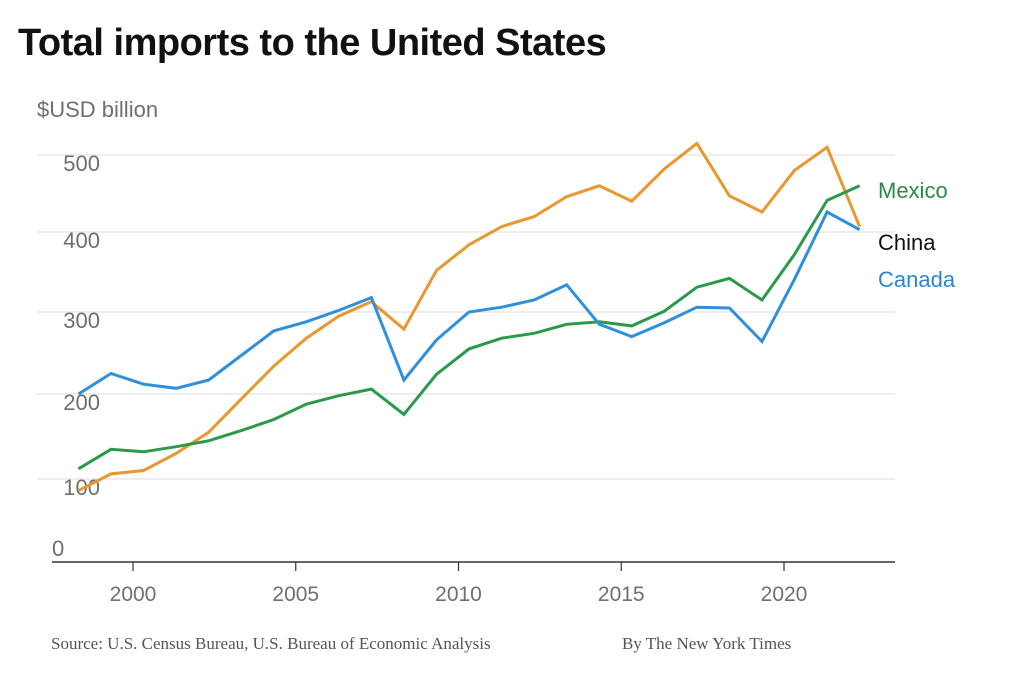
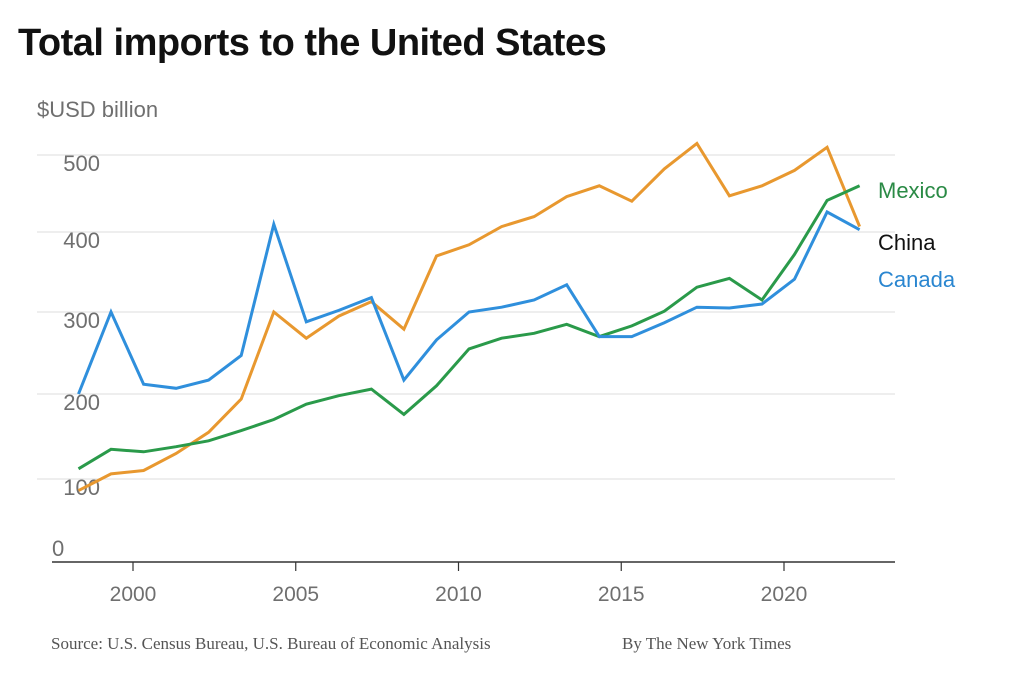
Canada/2000: 220 -> 300
China/2005: 230 -> 300
Canada/2005: 280 -> 410
China/2010: 350 -> 370
Mexico/2010: 220 -> 210
Mexico/2015: 290 -> 270
Canada/2015: 280 -> 270
China/2020: 430 -> 460
Canada/2020: 260 -> 310
